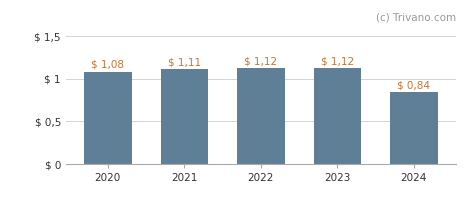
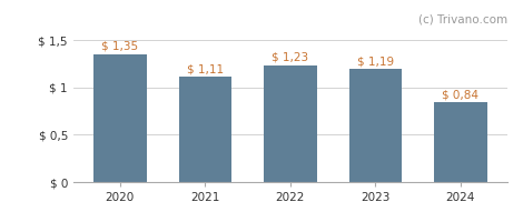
2020: 1,08 -> 1,35
2022: 1,12 -> 1,23
2023: 1,12 -> 1,19
